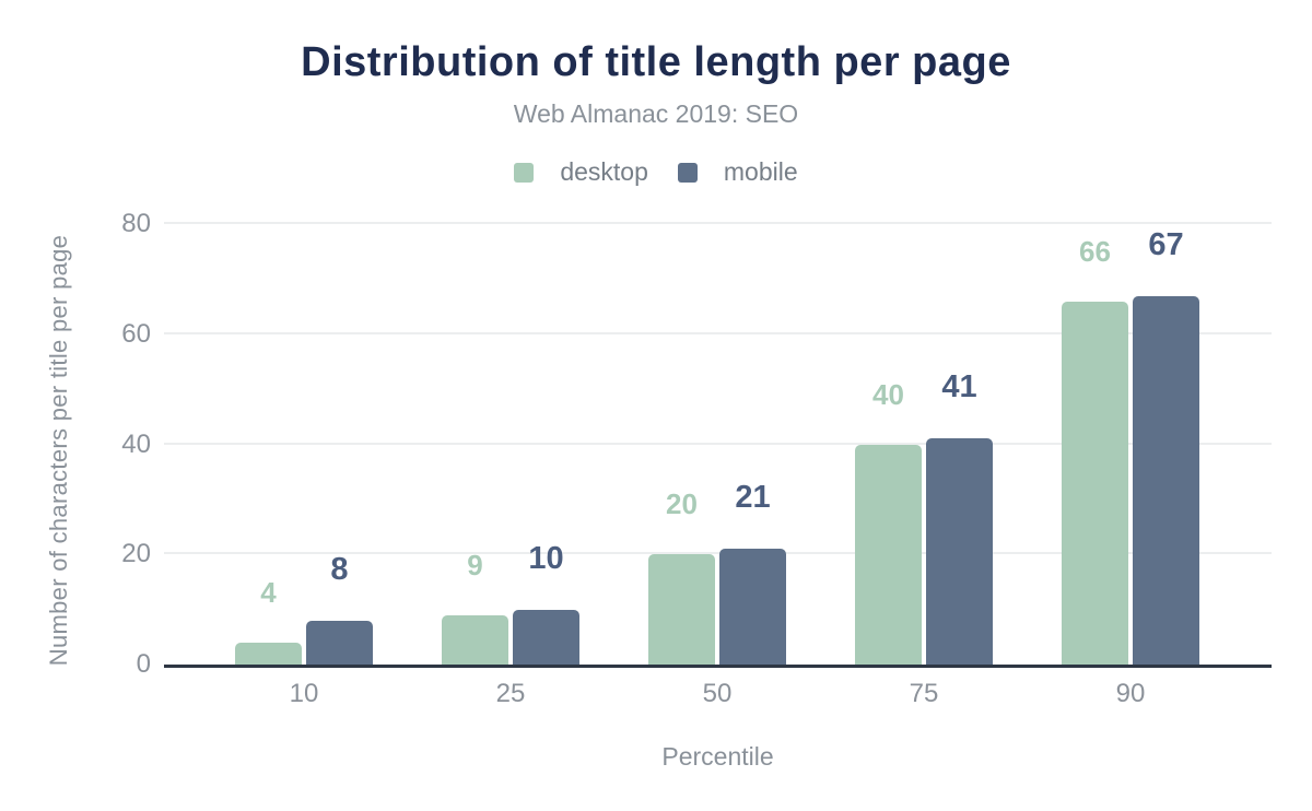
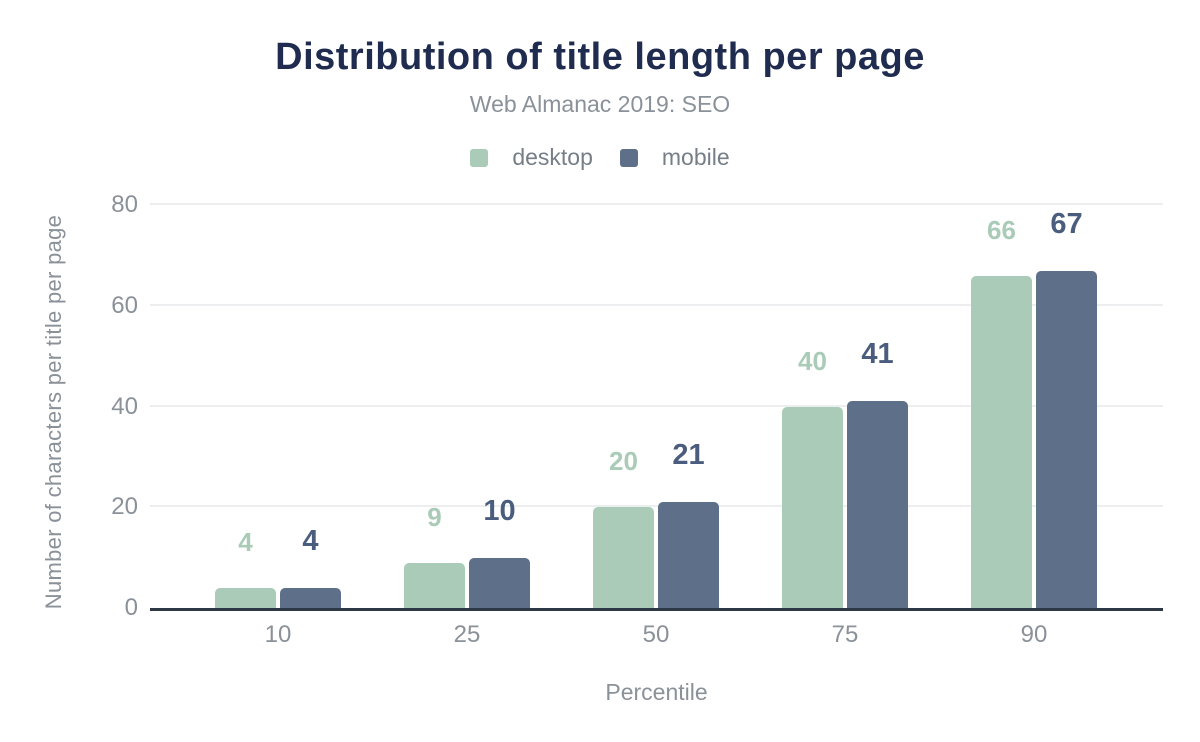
mobile/10: 8 -> 4
